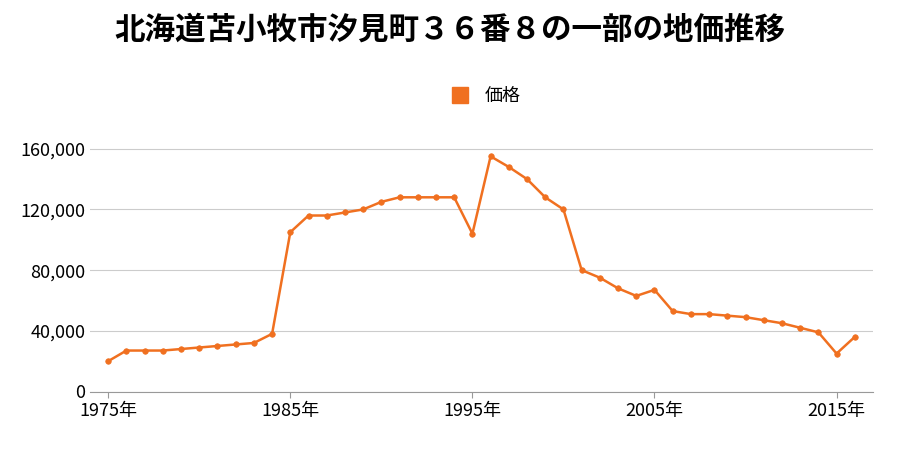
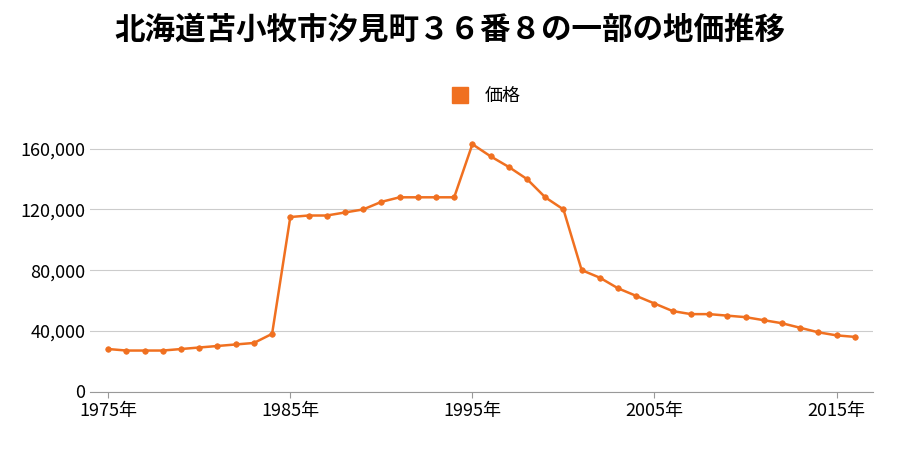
1975年: 20,000 -> 28,000
1985年: 105,000 -> 115,000
1995年: 104,000 -> 163,000
2005年: 67,000 -> 58,000
2015年: 25,000 -> 37,000
